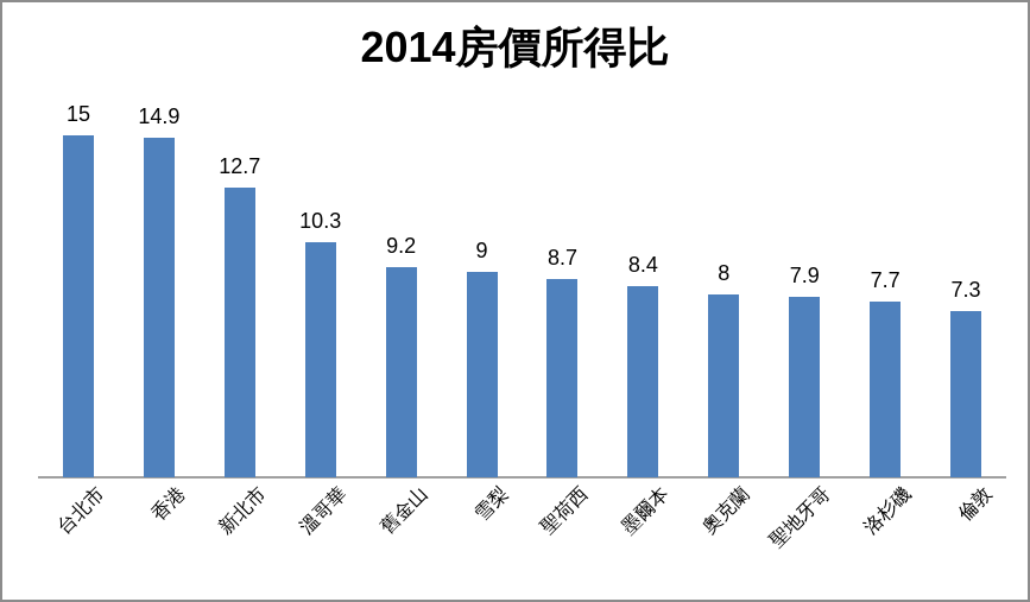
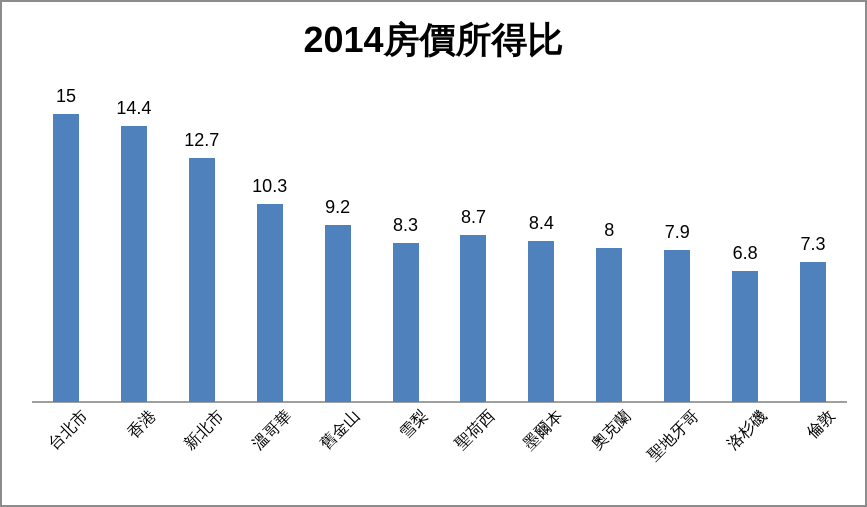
香港: 14.9 -> 14.4
雪梨: 9 -> 8.3
洛杉磯: 7.7 -> 6.8
